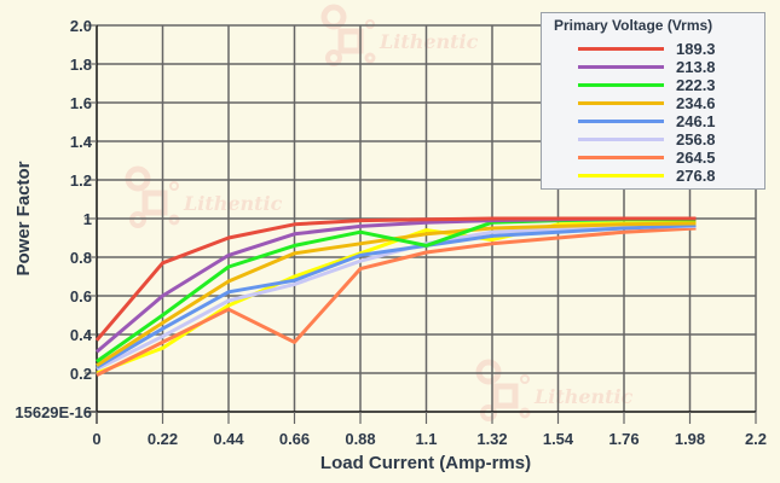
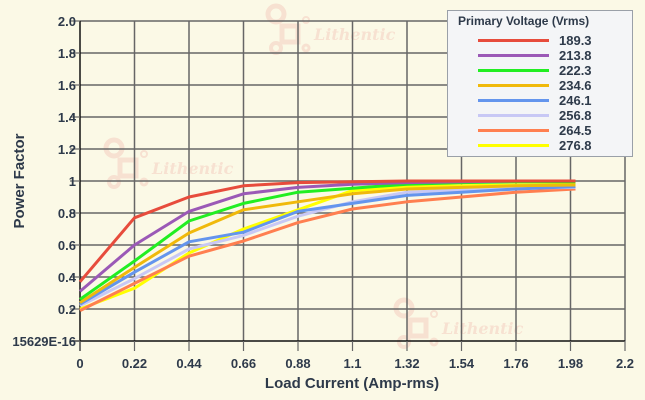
264.5/0.66: 0.36 -> 0.62
222.3/1.1: 0.86 -> 0.95
276.8/1.32: 0.89 -> 0.96
